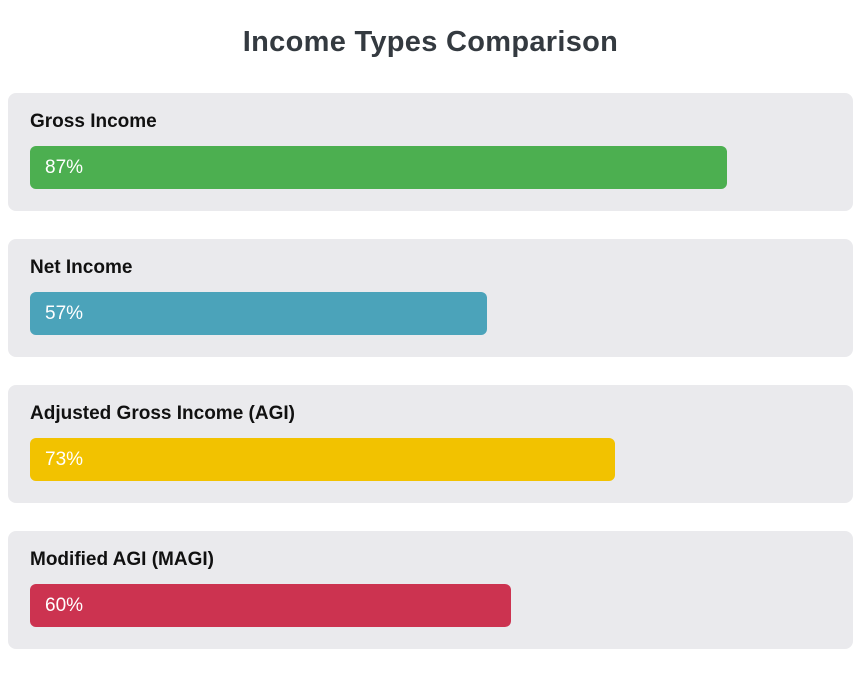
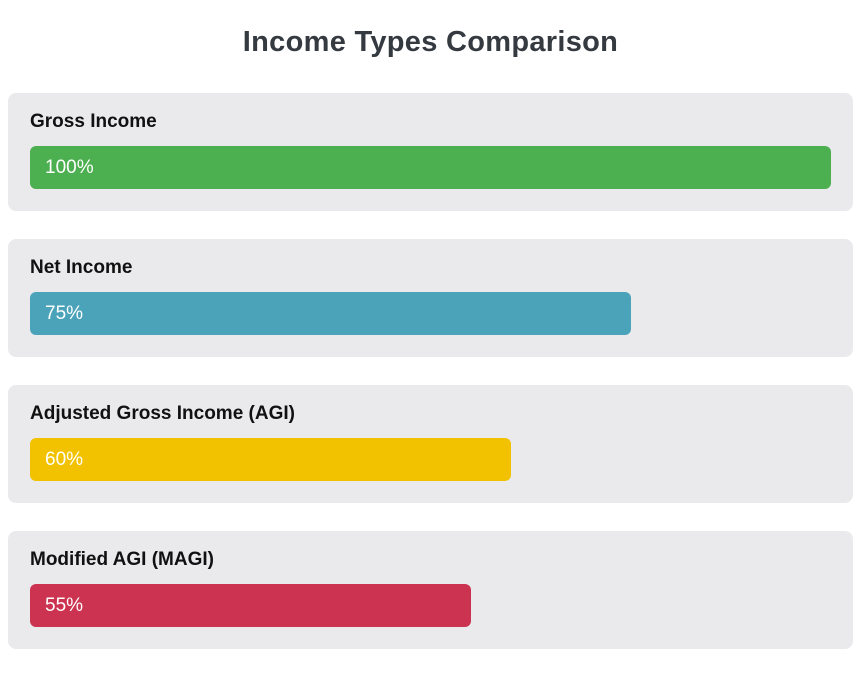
Gross Income: 87% -> 100%
Net Income: 57% -> 75%
Adjusted Gross Income (AGI): 73% -> 60%
Modified AGI (MAGI): 60% -> 55%
